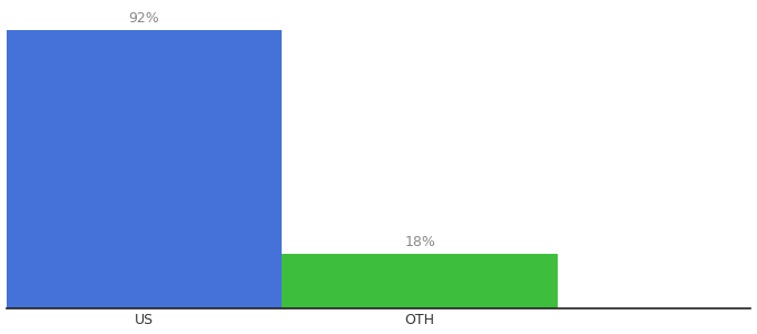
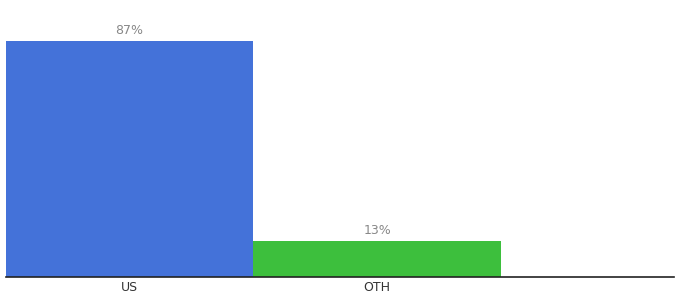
US: 92% -> 87%
OTH: 18% -> 13%
